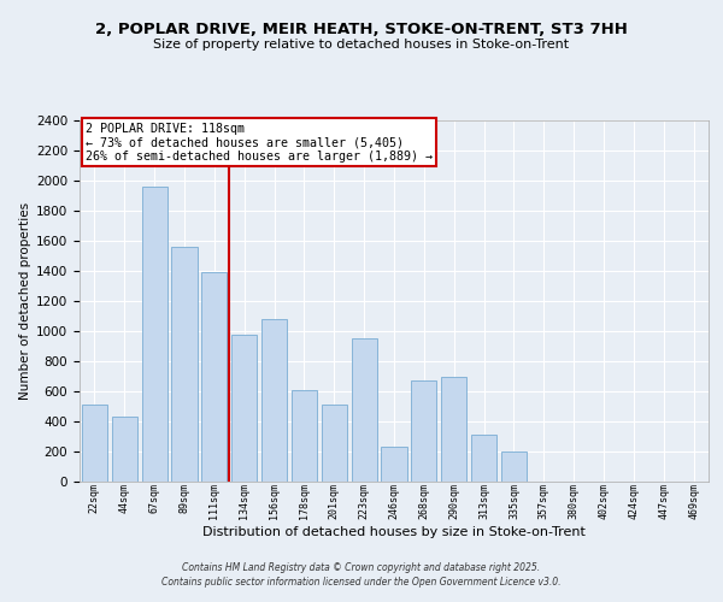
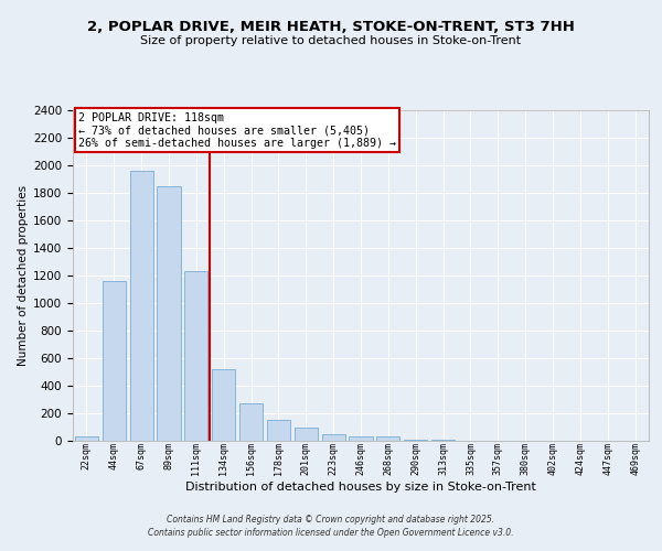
22sqm: 510 -> 30
44sqm: 430 -> 1160
89sqm: 1560 -> 1850
111sqm: 1390 -> 1230
134sqm: 980 -> 520
156sqm: 1080 -> 280
178sqm: 610 -> 160
201sqm: 510 -> 100
223sqm: 950 -> 40
246sqm: 230 -> 40
268sqm: 670 -> 40
290sqm: 700 -> 10
313sqm: 310 -> 0
335sqm: 200 -> 0
